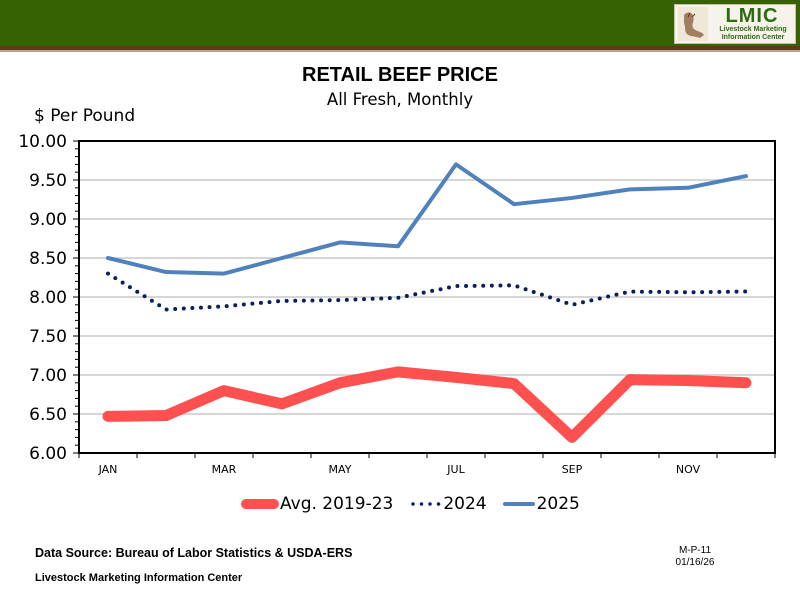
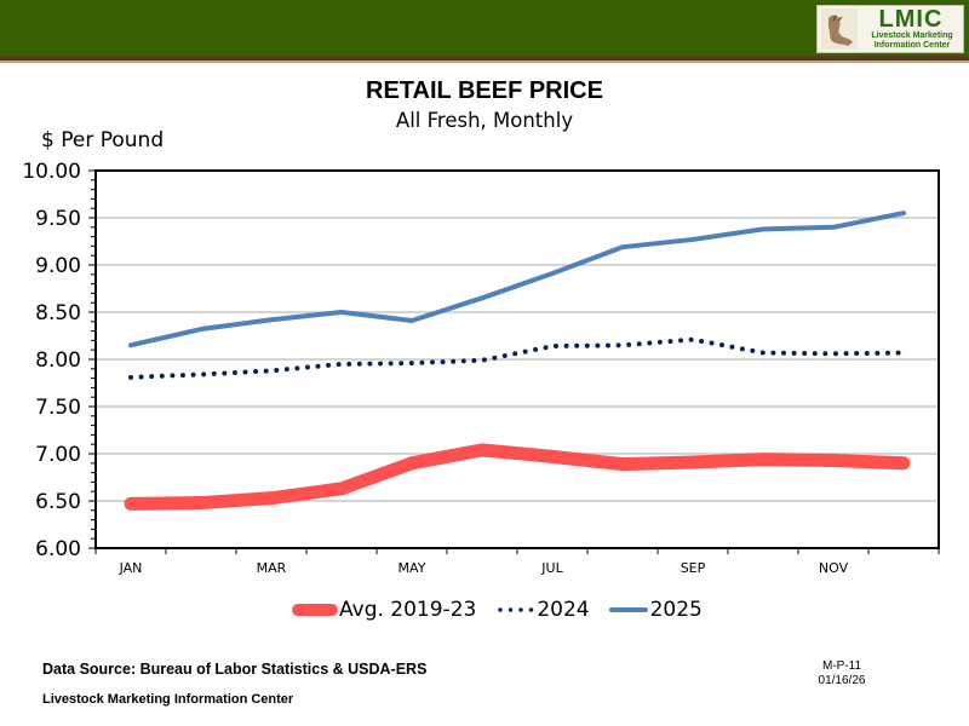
2024/JAN: 8.3 -> 7.8
2025/JAN: 8.5 -> 8.2
Avg. 2019-23/MAR: 6.8 -> 6.5
2025/MAR: 8.3 -> 8.4
2025/MAY: 8.7 -> 8.4
2025/JUL: 9.7 -> 8.9
Avg. 2019-23/SEP: 6.2 -> 6.9
2024/SEP: 7.9 -> 8.2
